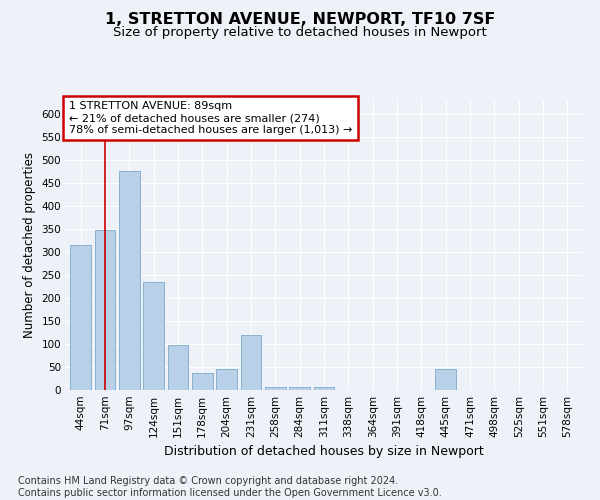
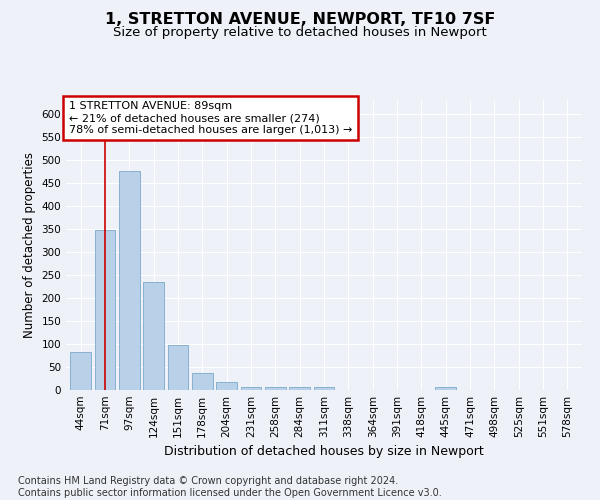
44sqm: 315 -> 82
204sqm: 45 -> 18
231sqm: 120 -> 6
445sqm: 45 -> 7
